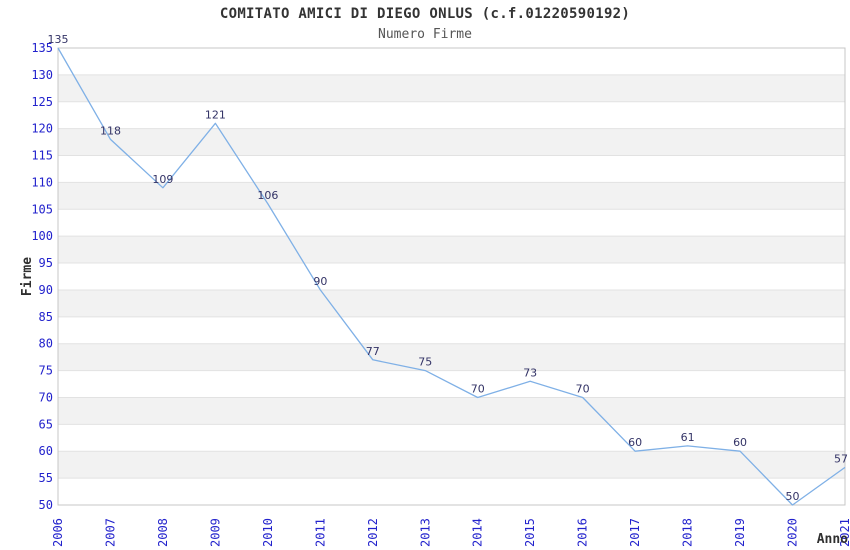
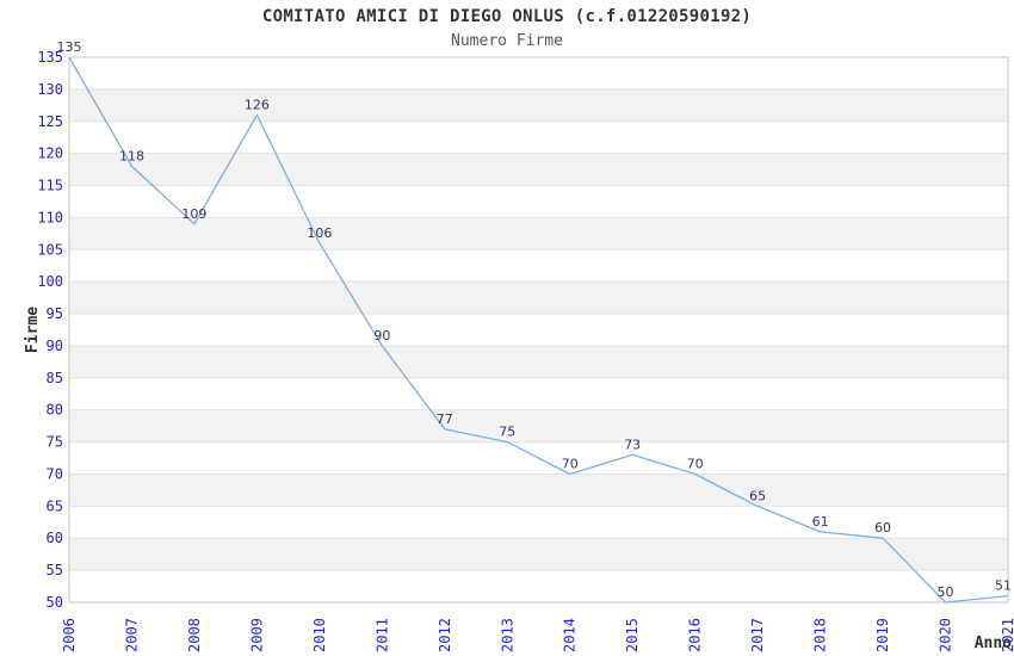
2009: 121 -> 126
2017: 60 -> 65
2021: 57 -> 51
